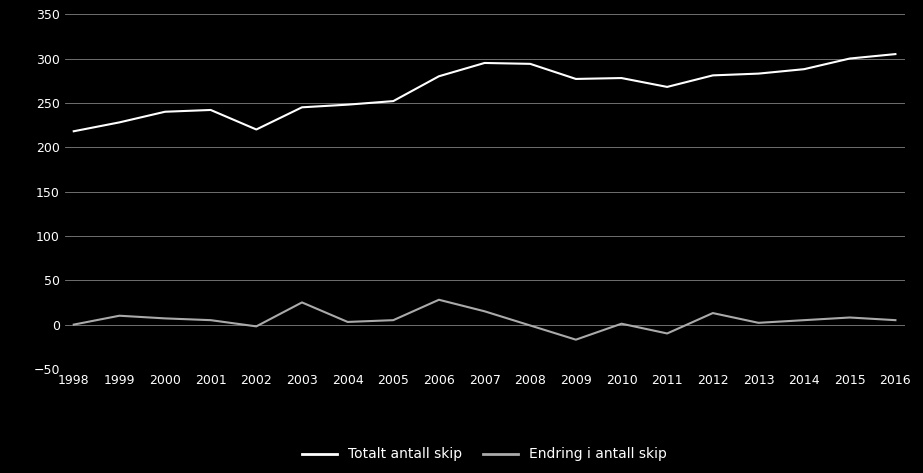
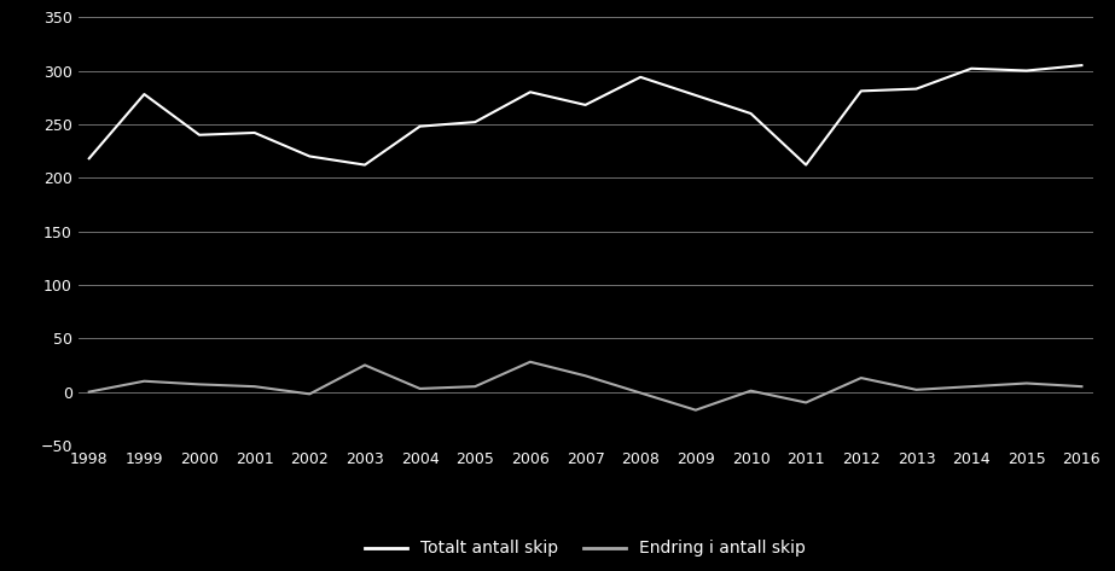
Totalt antall skip/1999: 228 -> 278
Totalt antall skip/2003: 245 -> 212
Totalt antall skip/2007: 295 -> 268
Totalt antall skip/2010: 278 -> 260
Totalt antall skip/2011: 268 -> 212
Totalt antall skip/2014: 288 -> 302
